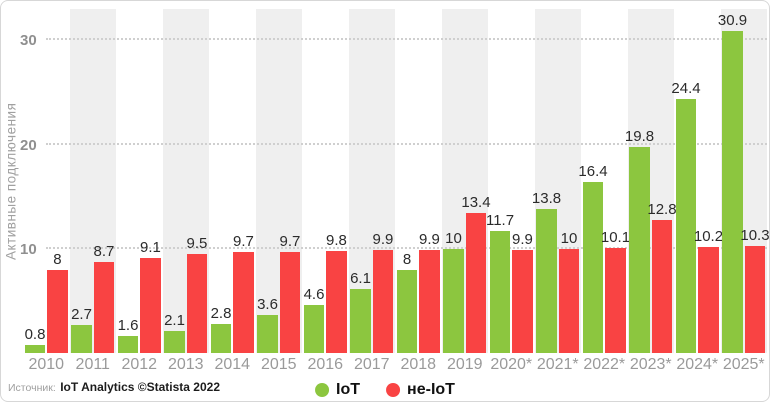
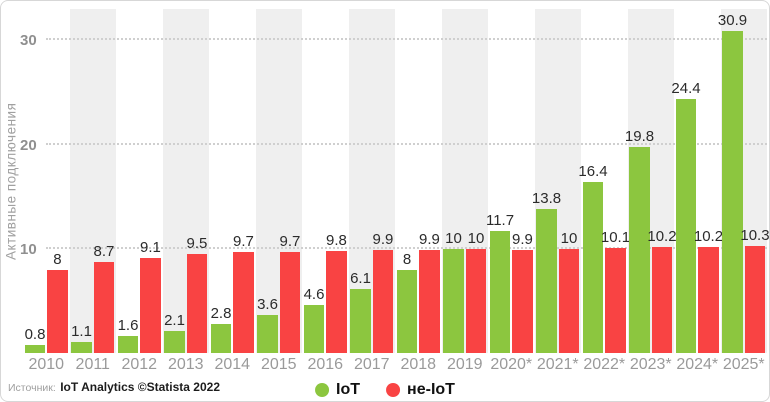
IoT/2011: 2.7 -> 1.1
не-IoT/2019: 13.4 -> 10
не-IoT/2023*: 12.8 -> 10.2
